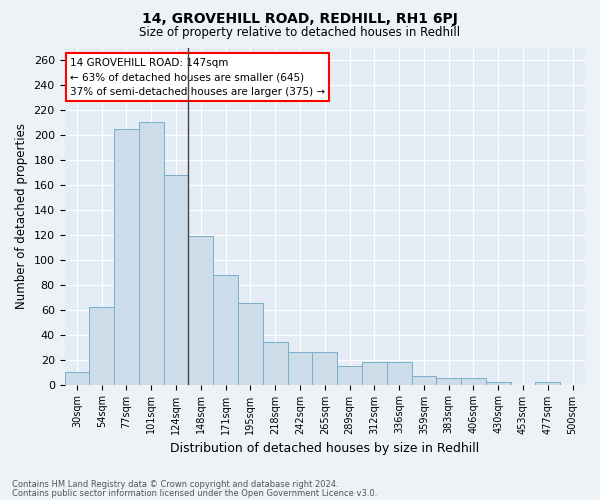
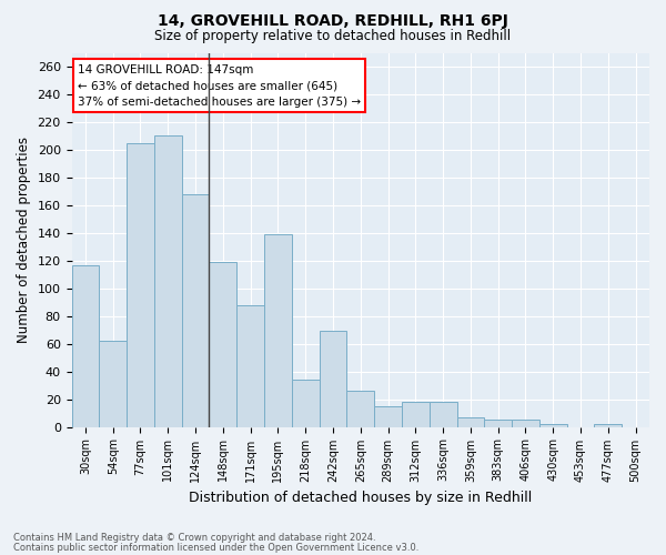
30sqm: 10 -> 117
195sqm: 65 -> 139
242sqm: 26 -> 69
